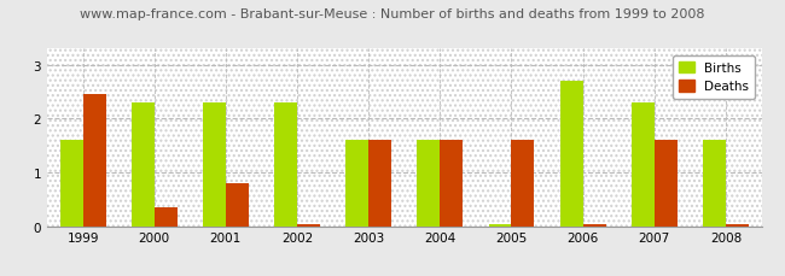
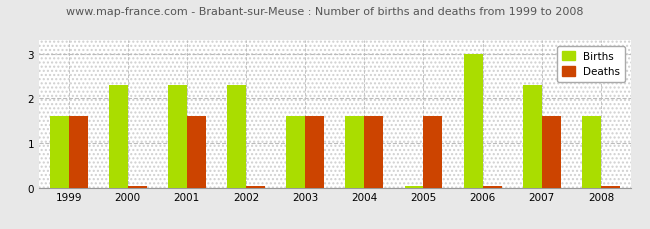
Deaths/1999: 2.45 -> 1.60
Deaths/2000: 0.35 -> 0.04
Deaths/2001: 0.80 -> 1.60
Births/2006: 2.70 -> 3.00
